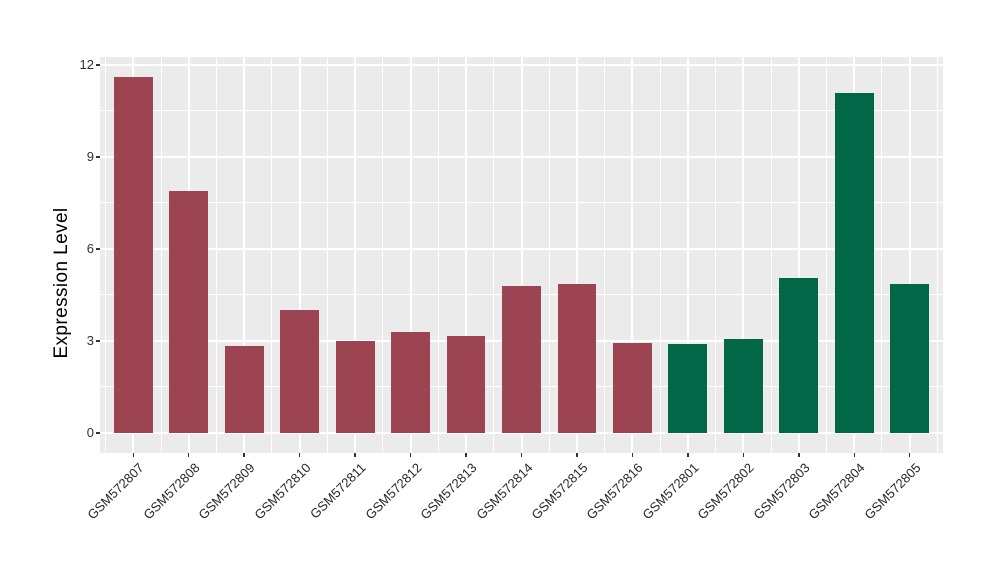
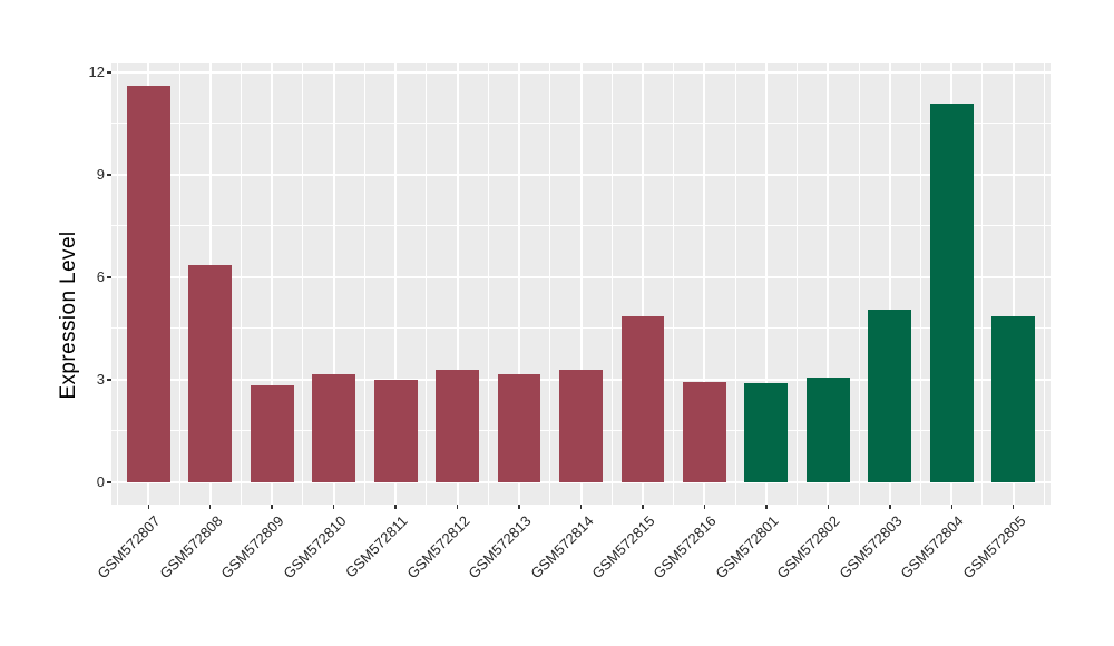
GSM572808: 7.9 -> 6.3
GSM572810: 4.0 -> 3.1
GSM572814: 4.8 -> 3.3
